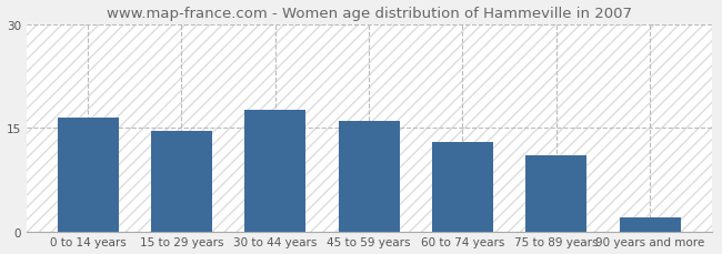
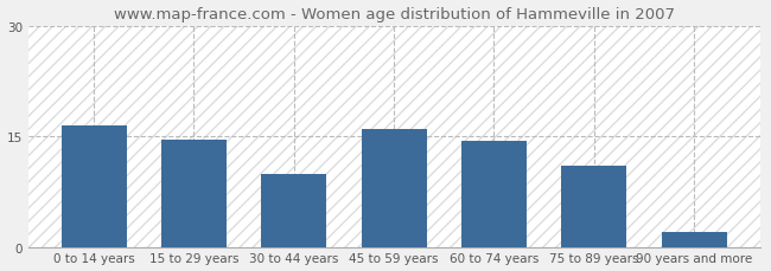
30 to 44 years: 17.5 -> 9.8
60 to 74 years: 13.0 -> 14.4
